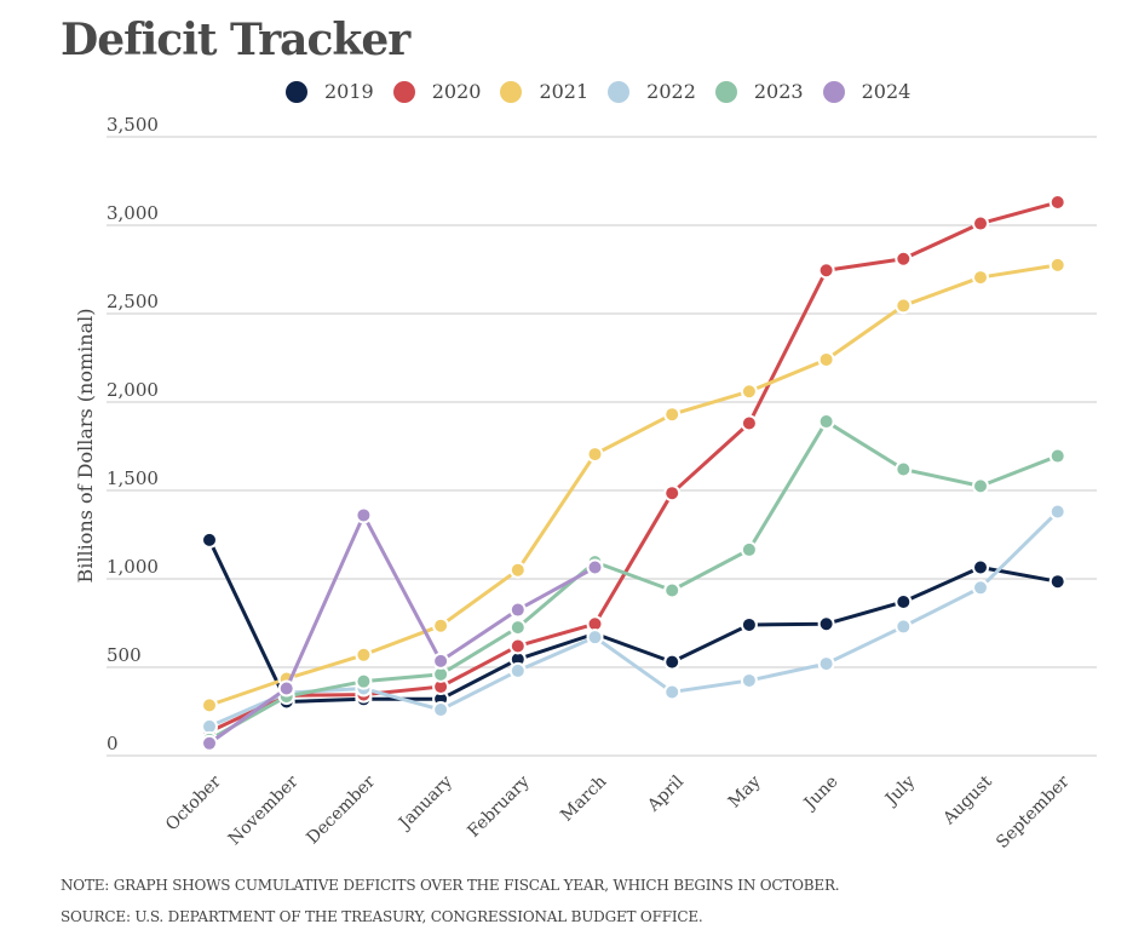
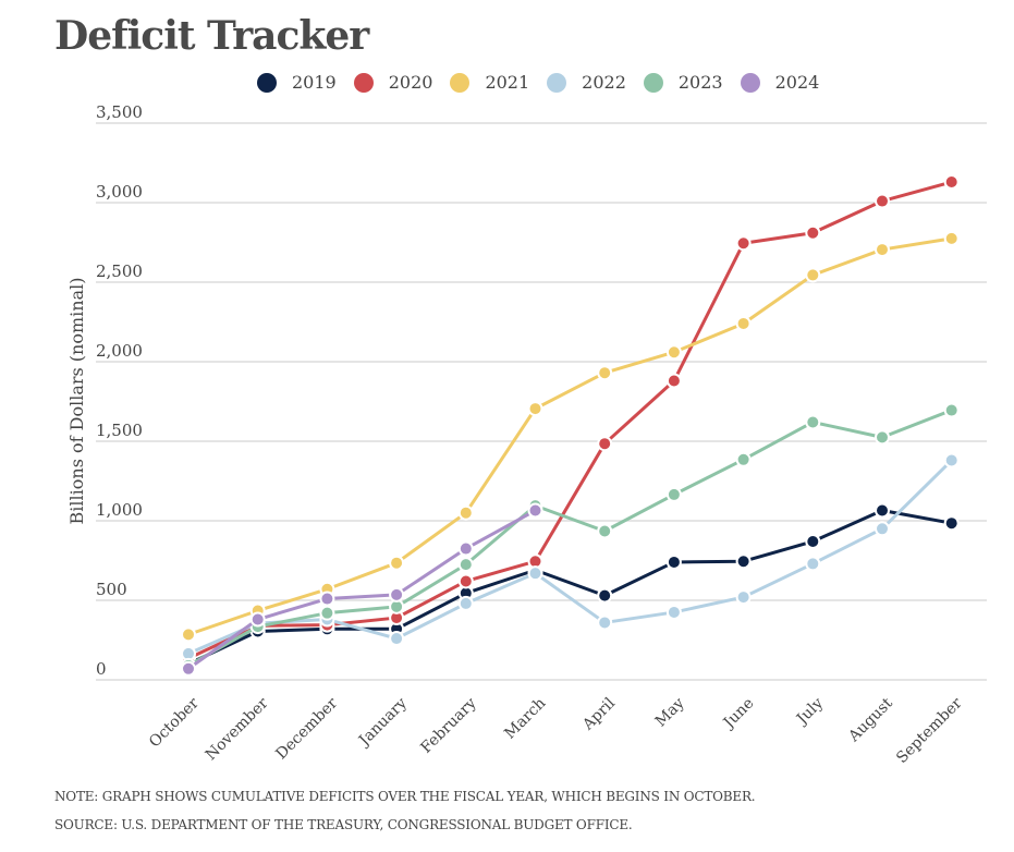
2019/October: 1220 -> 100
2024/December: 1360 -> 510
2023/June: 1890 -> 1380
